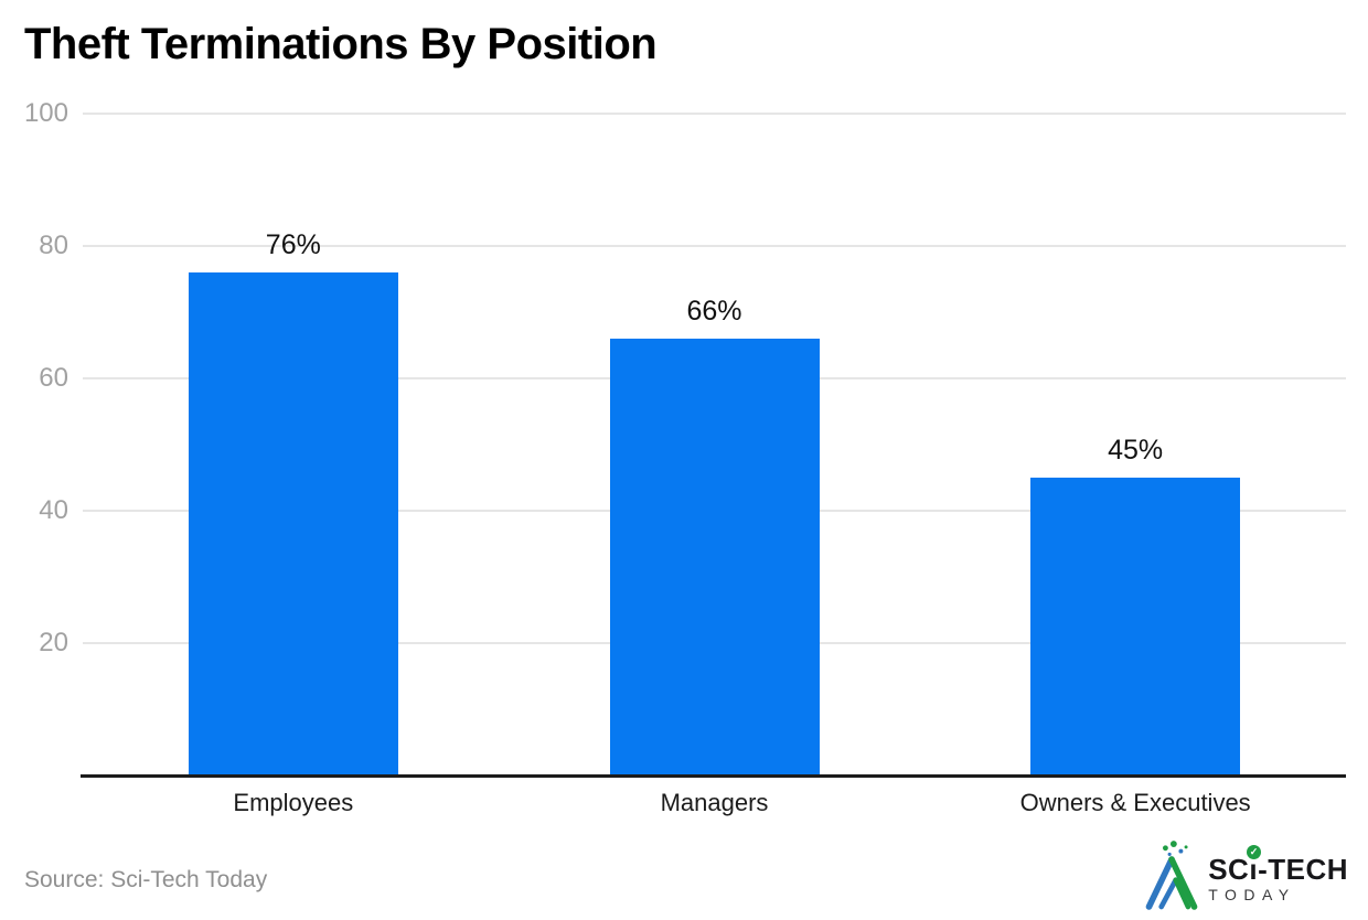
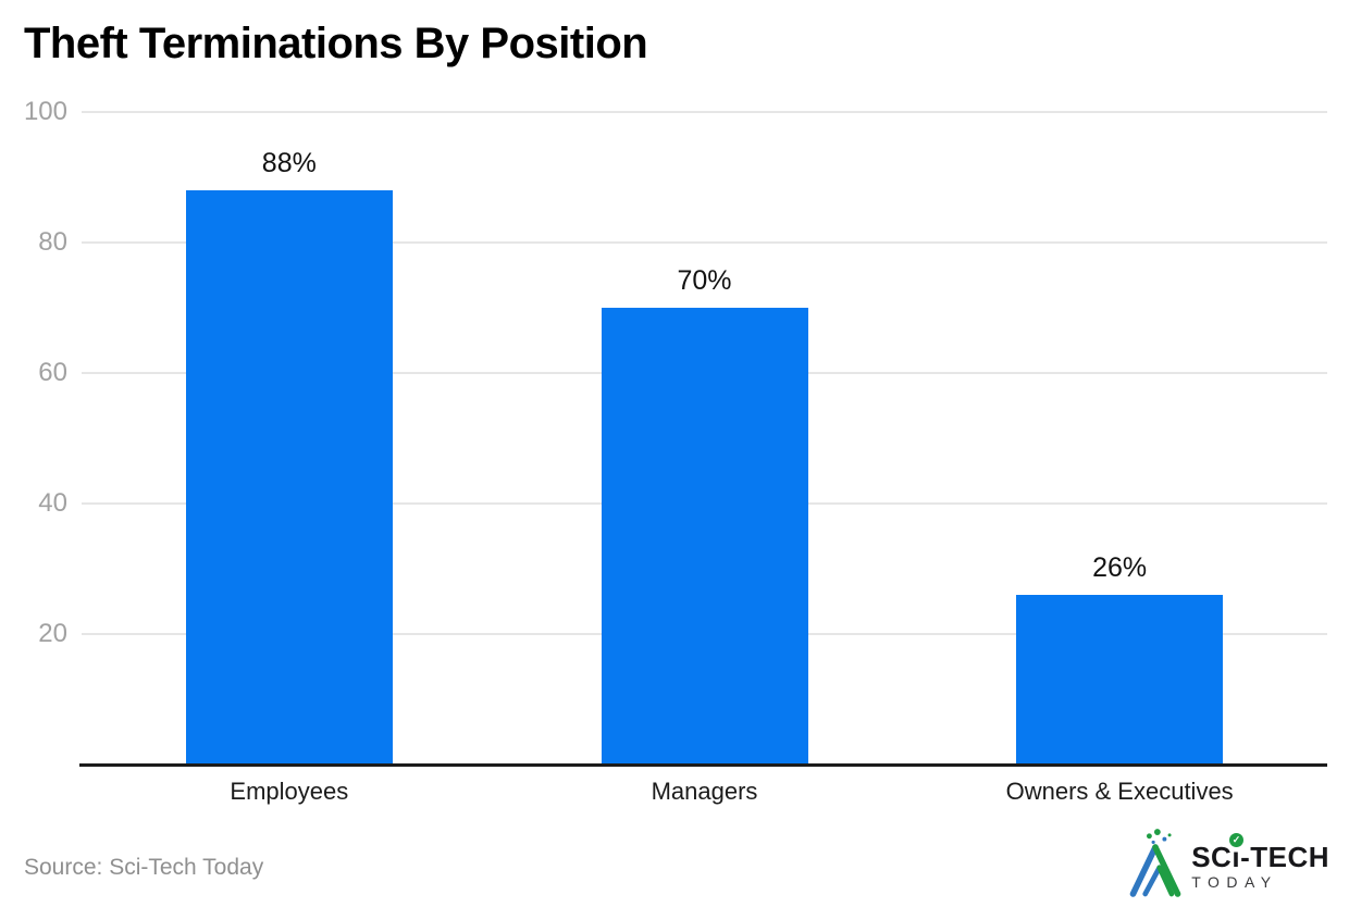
Employees: 76% -> 88%
Managers: 66% -> 70%
Owners & Executives: 45% -> 26%
